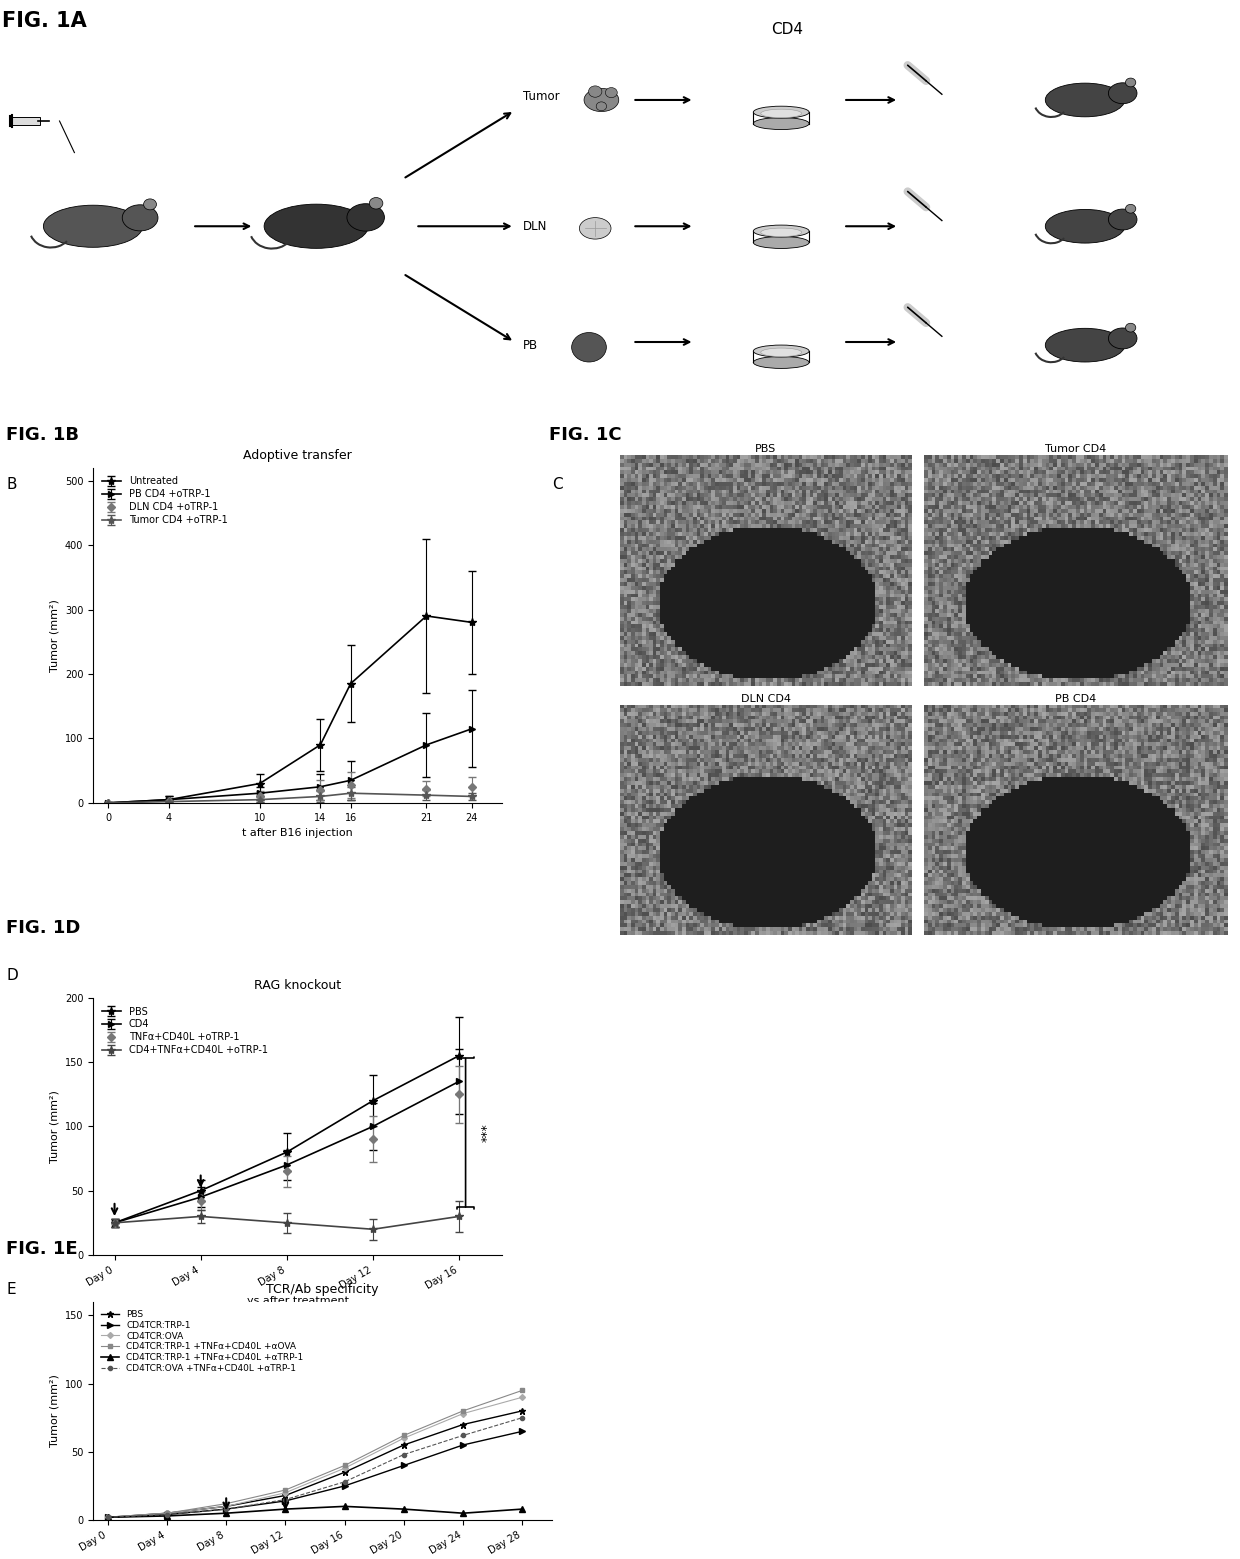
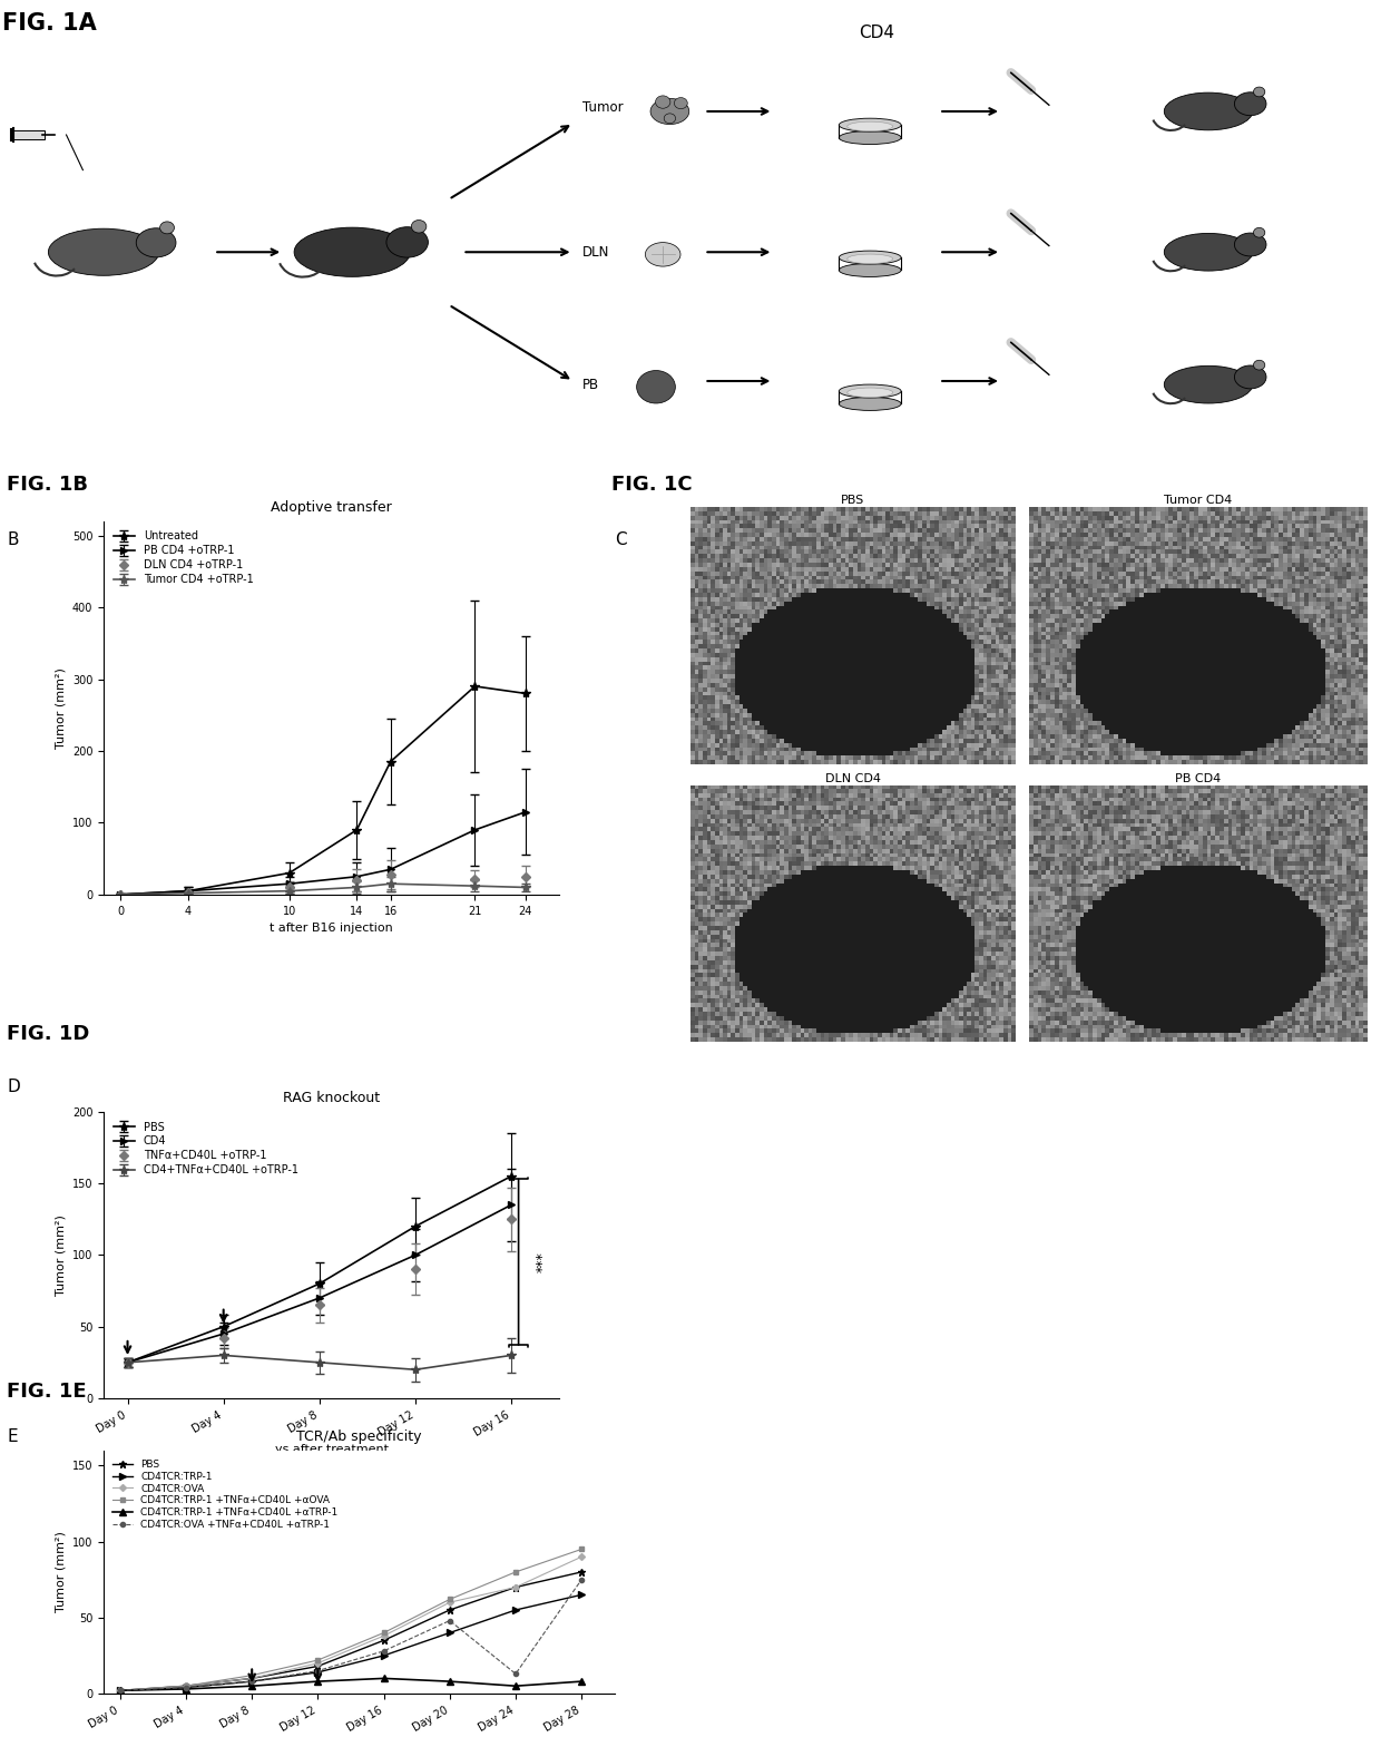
CD4TCR:OVA/Day 24: 78 -> 70
CD4TCR:OVA +TNFα+CD40L +αTRP-1/Day 24: 62 -> 13
